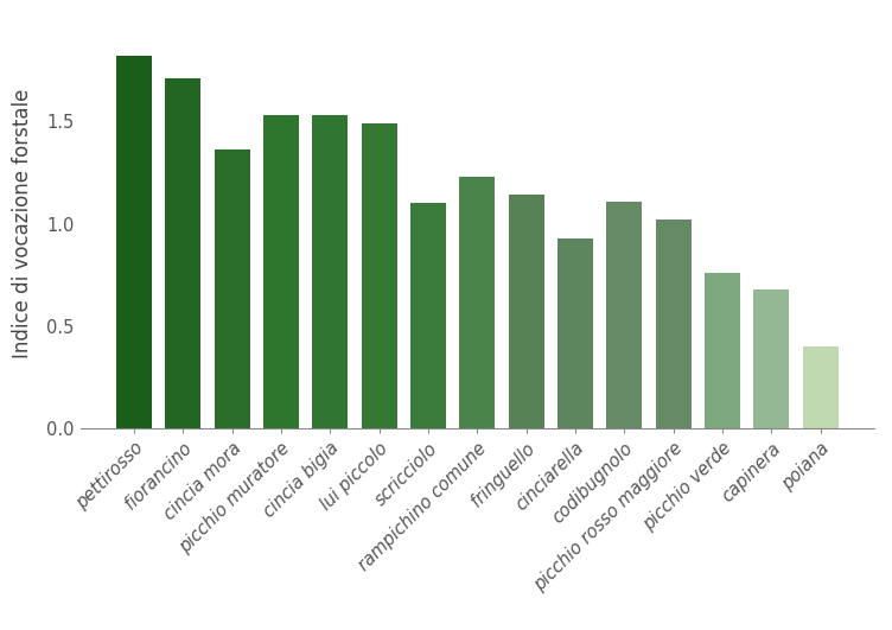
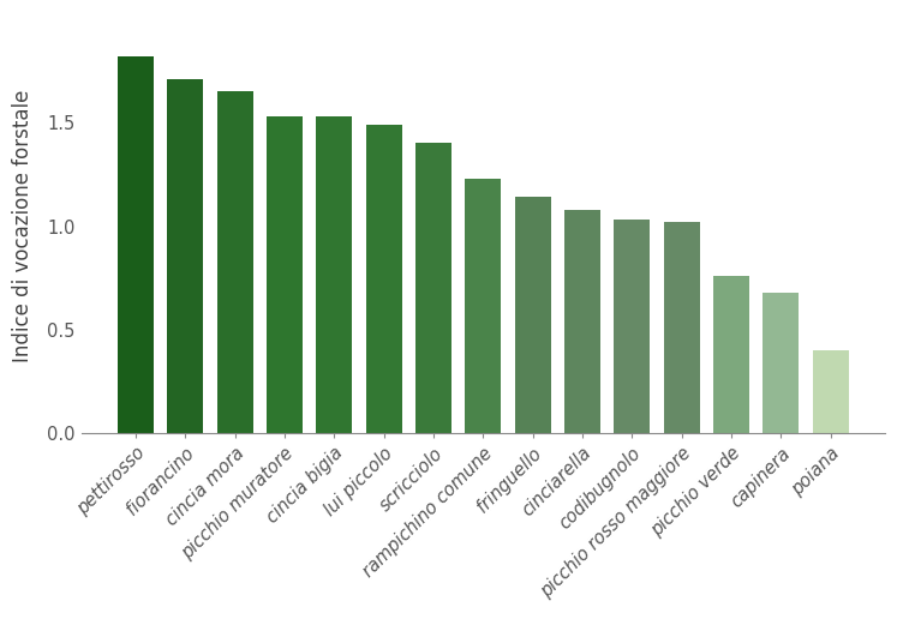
cincia mora: 1.36 -> 1.65
scricciolo: 1.10 -> 1.40
cinciarella: 0.93 -> 1.08
codibugnolo: 1.11 -> 1.03
